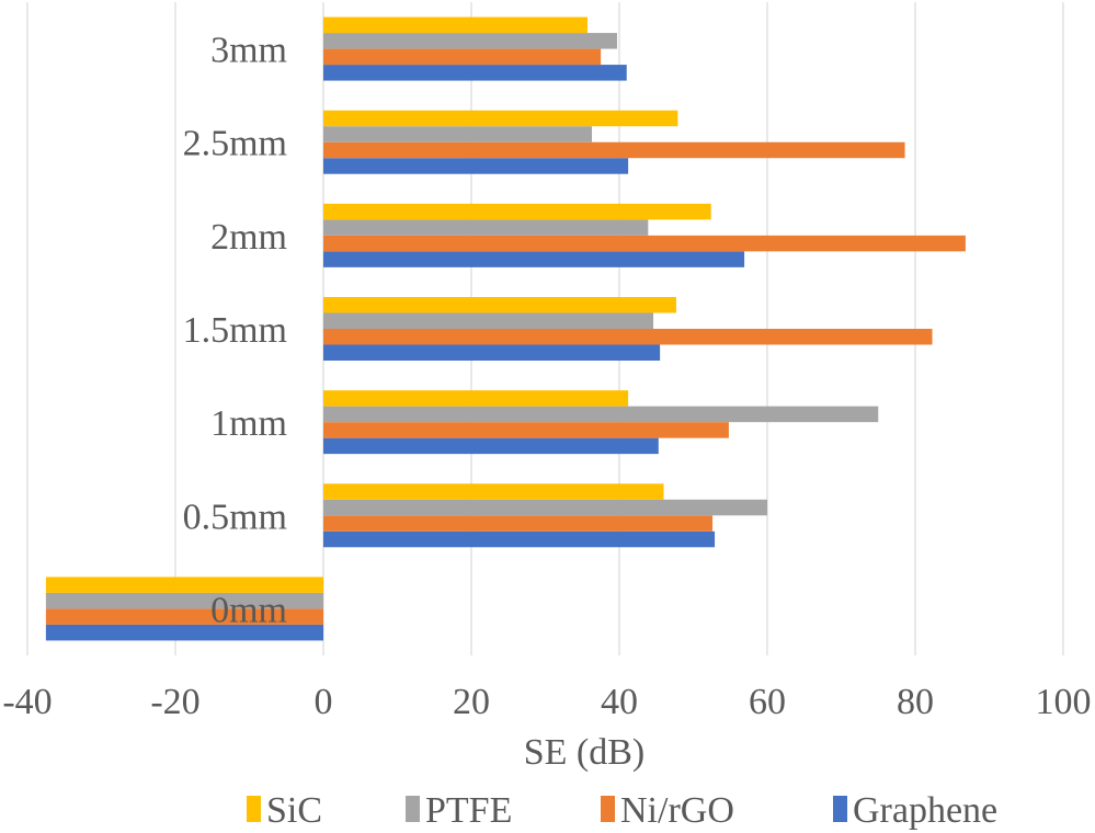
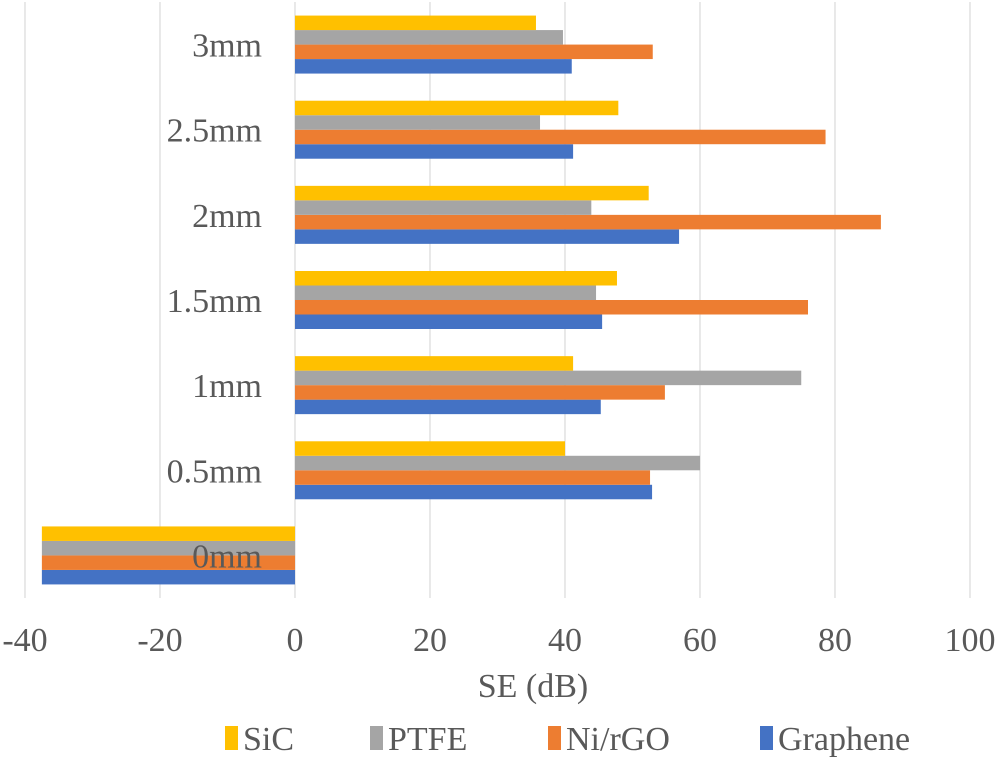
SiC/0.5mm: 46 -> 40
Ni/rGO/1.5mm: 82 -> 76
Ni/rGO/3mm: 38 -> 53
